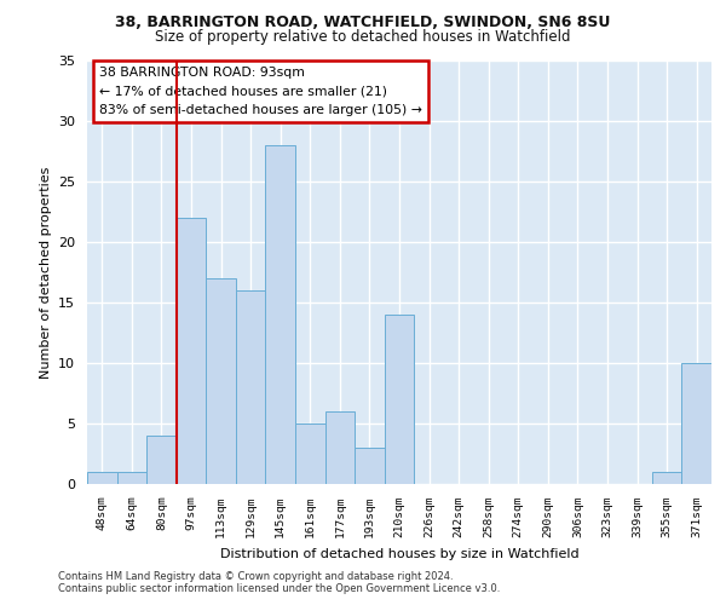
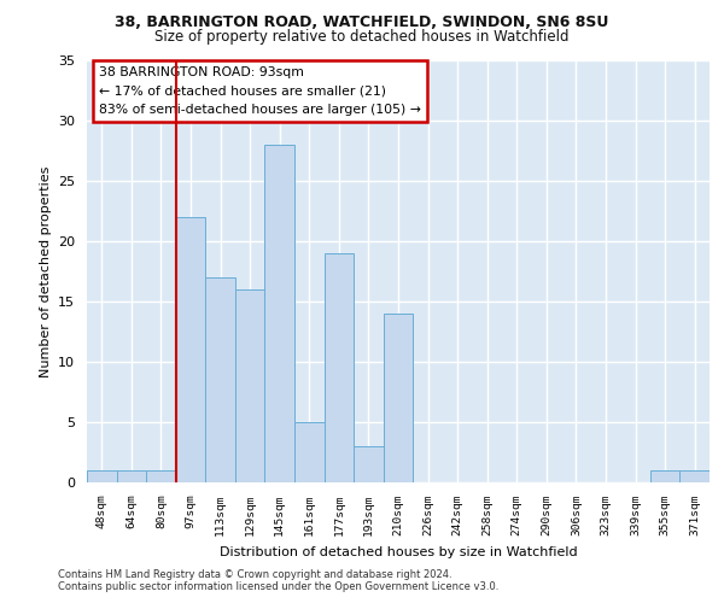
80sqm: 4 -> 1
177sqm: 6 -> 19
371sqm: 10 -> 1
